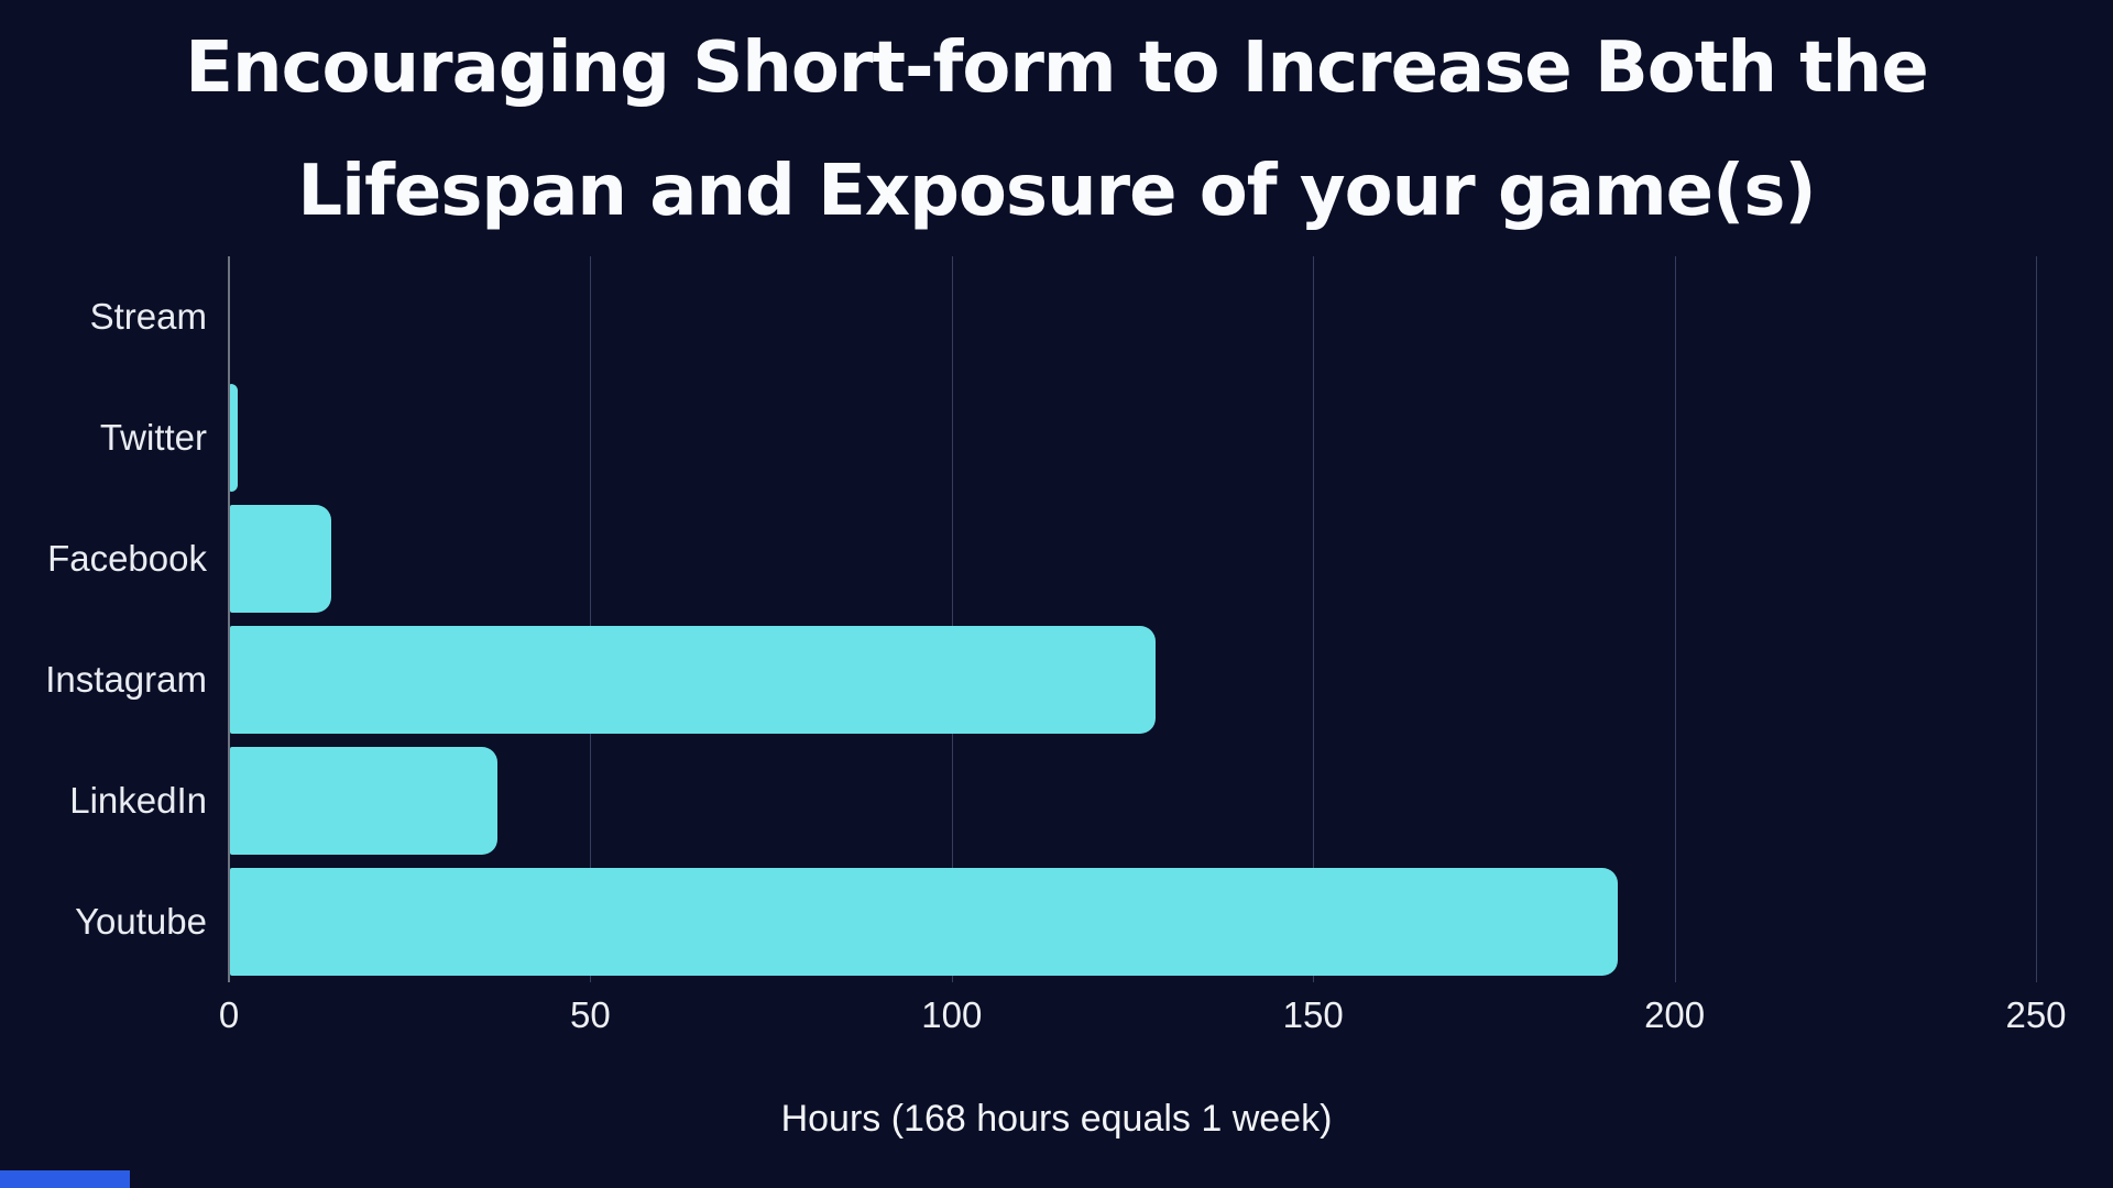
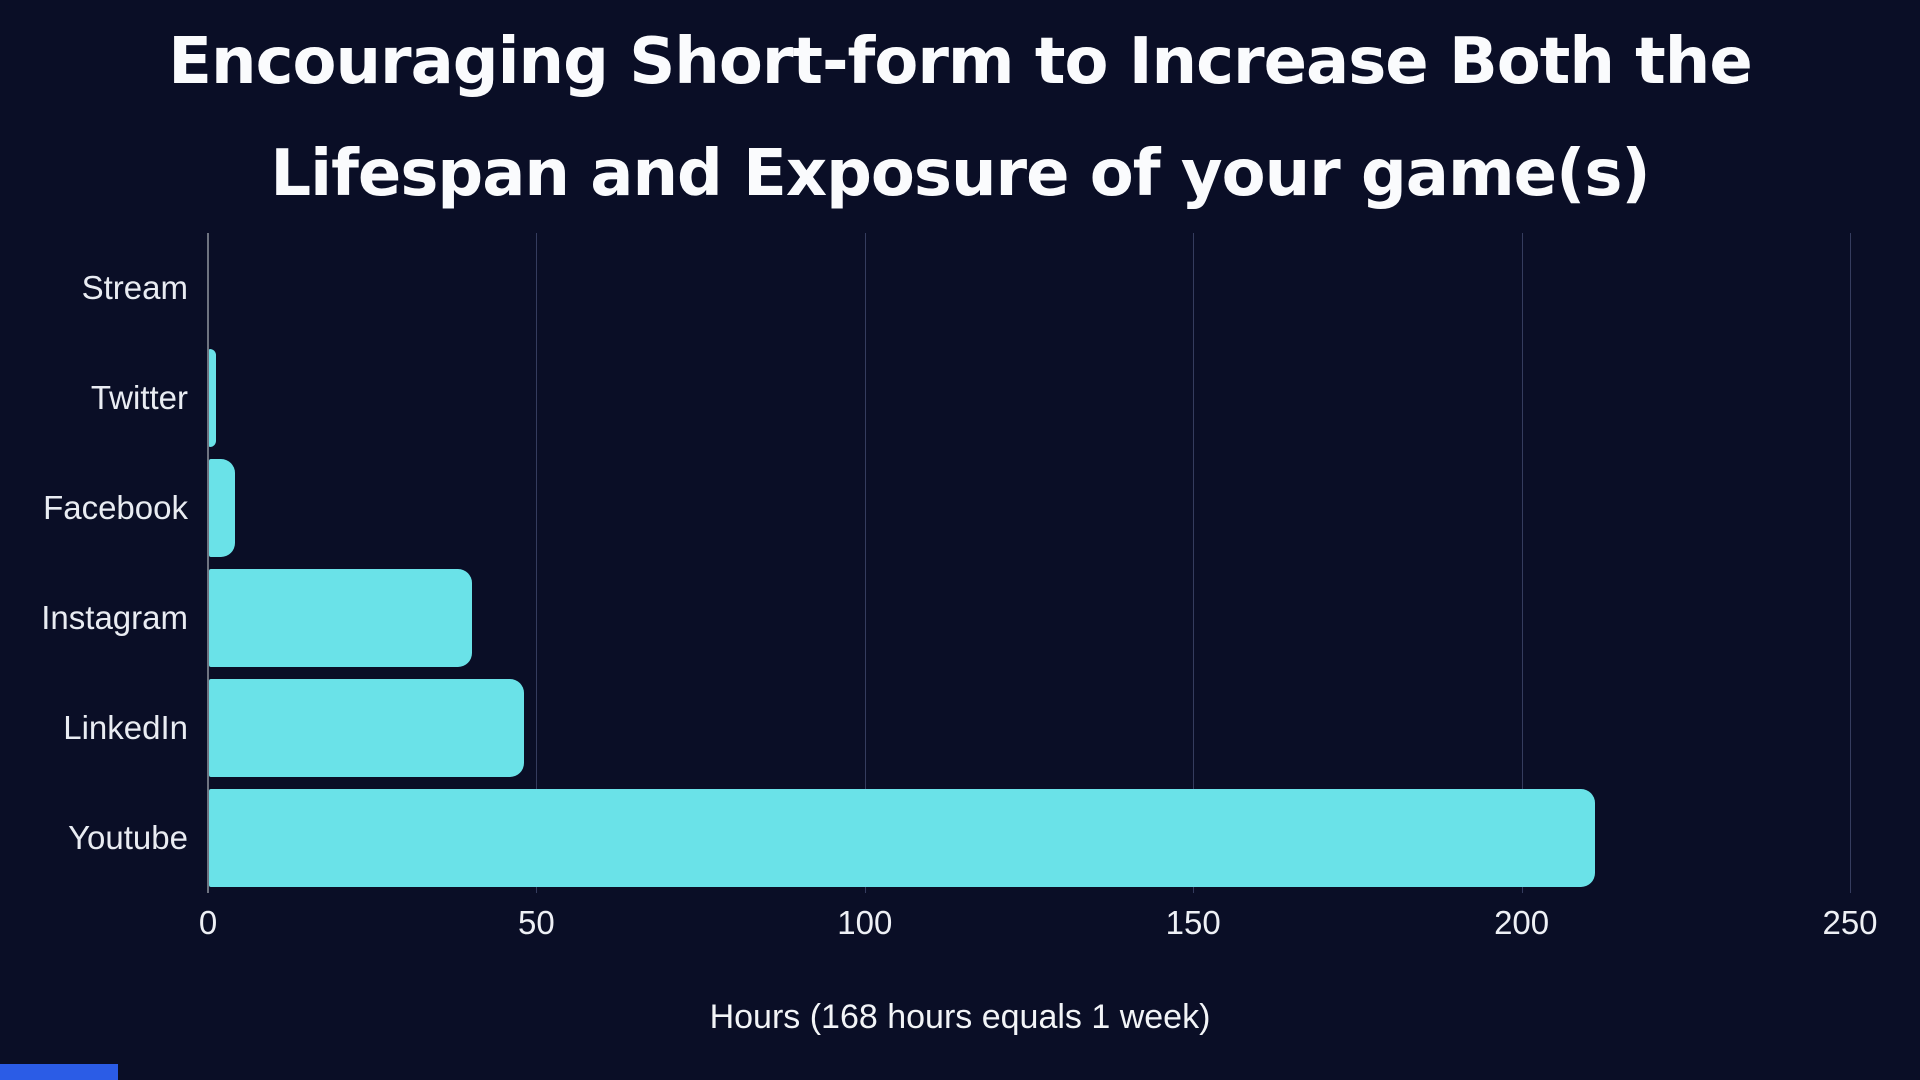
Facebook: 14 -> 4
Instagram: 128 -> 40
LinkedIn: 37 -> 48
Youtube: 192 -> 211
